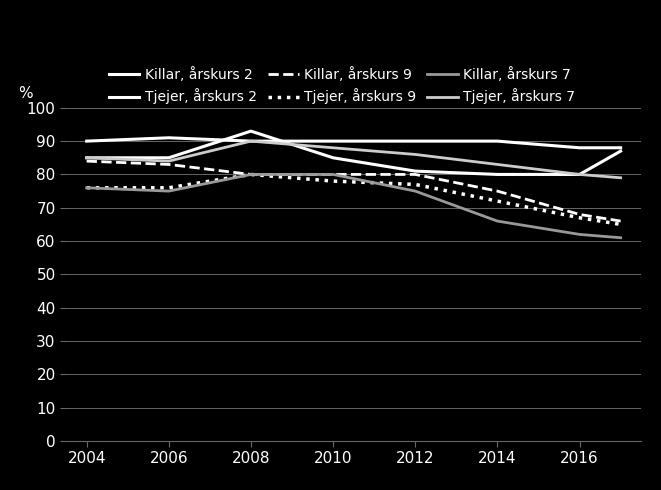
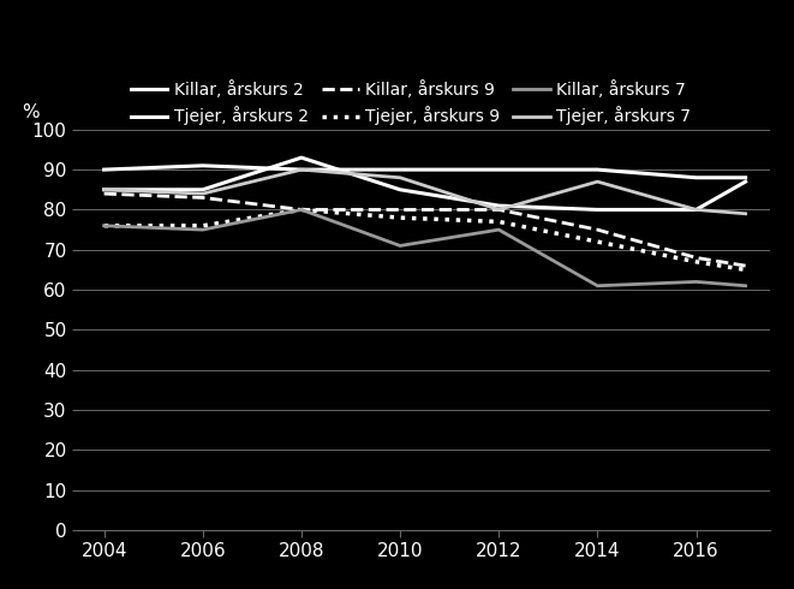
Killar, årskurs 7/2010: 80 -> 71
Tjejer, årskurs 7/2012: 86 -> 80
Killar, årskurs 7/2014: 66 -> 61
Tjejer, årskurs 7/2014: 83 -> 87
